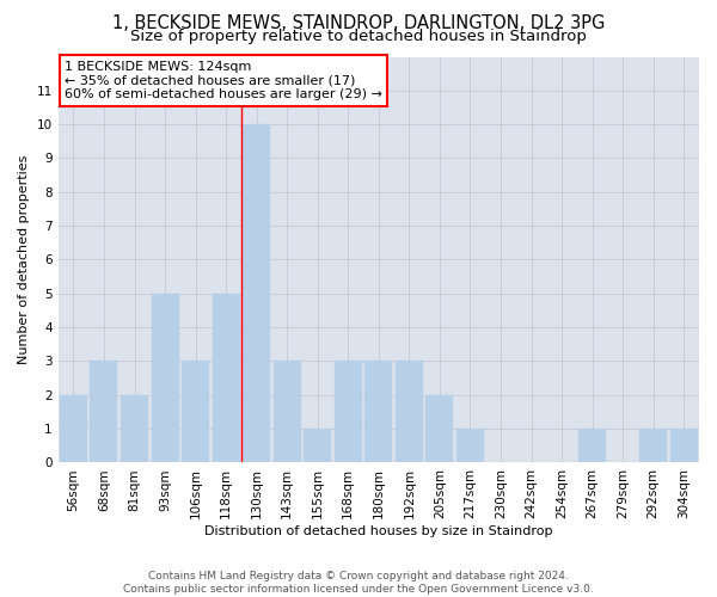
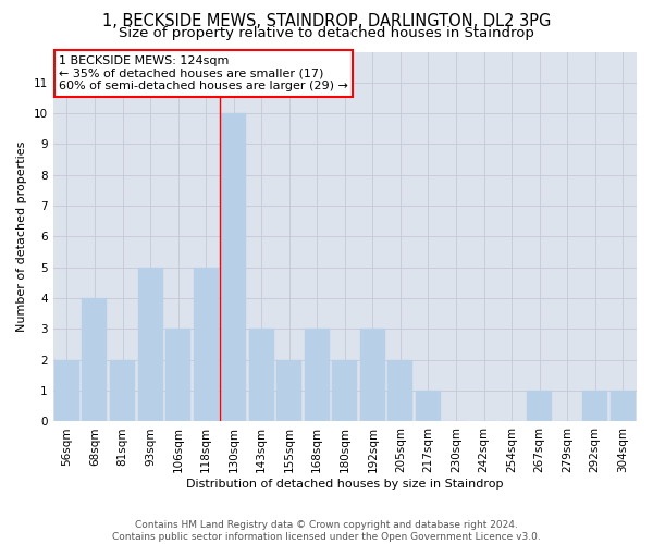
68sqm: 3 -> 4
155sqm: 1 -> 2
180sqm: 3 -> 2
